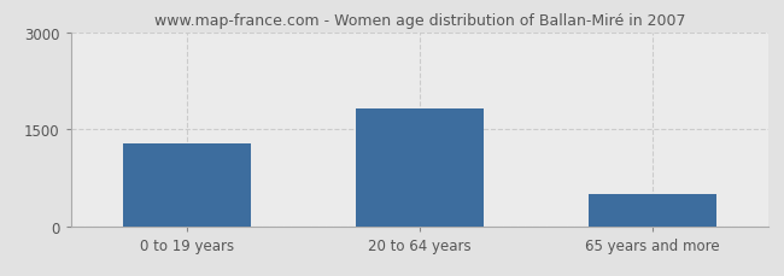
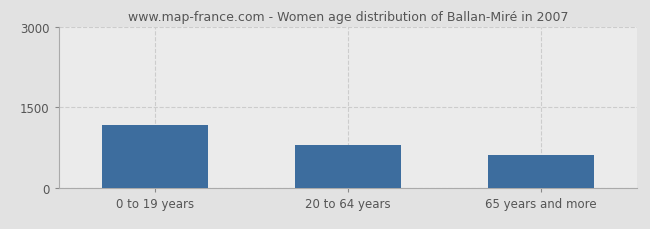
0 to 19 years: 1270 -> 1160
20 to 64 years: 1810 -> 800
65 years and more: 490 -> 600
